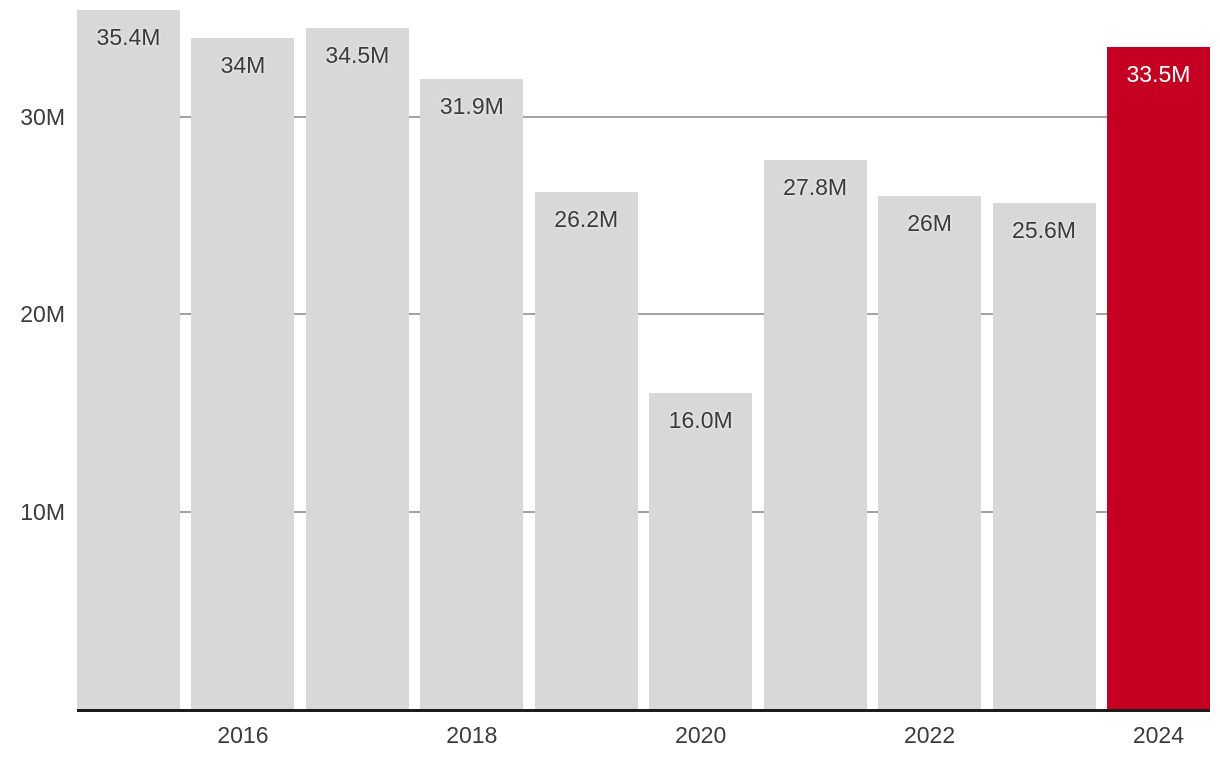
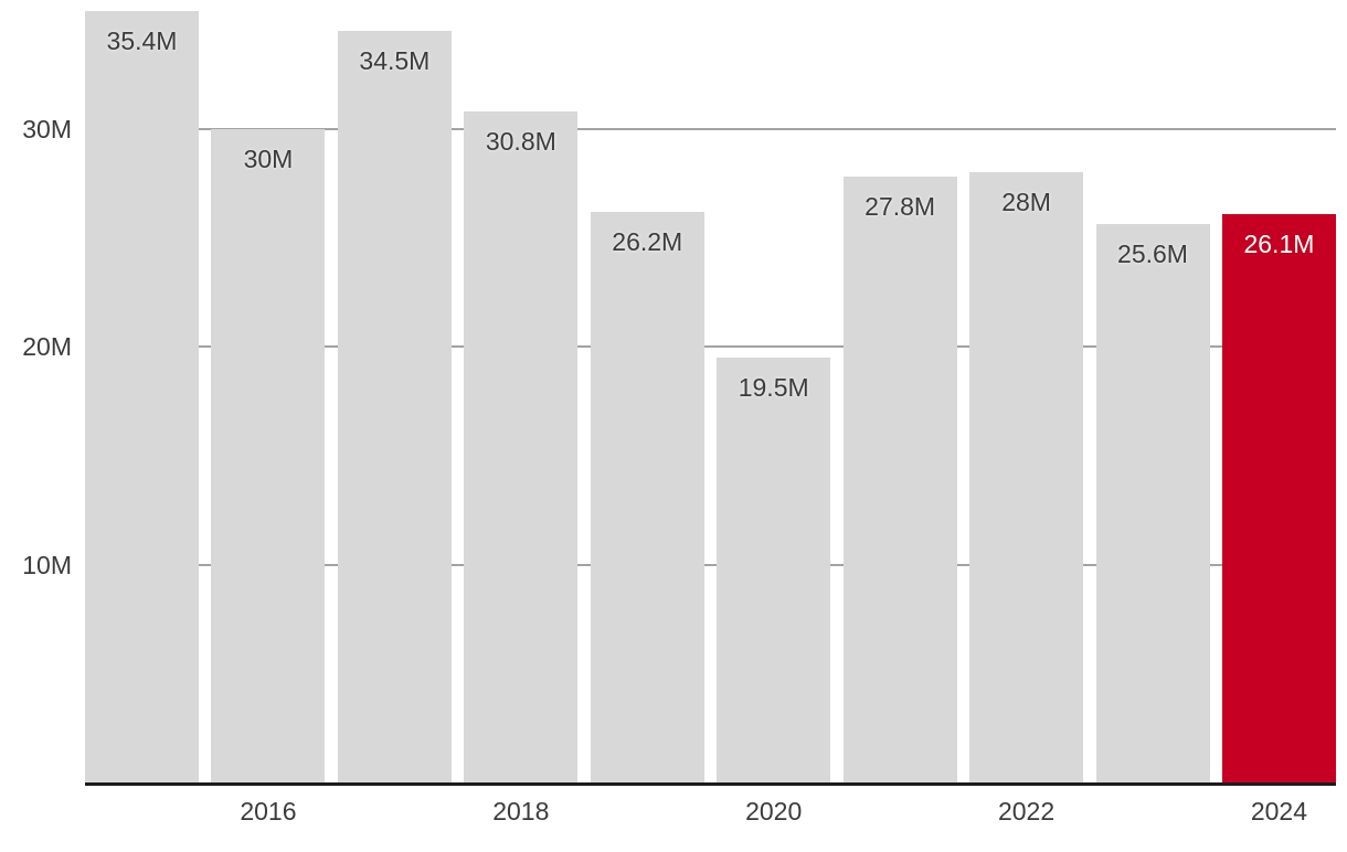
2016: 34M -> 30M
2018: 31.9M -> 30.8M
2020: 16.0M -> 19.5M
2022: 26M -> 28M
2024: 33.5M -> 26.1M
